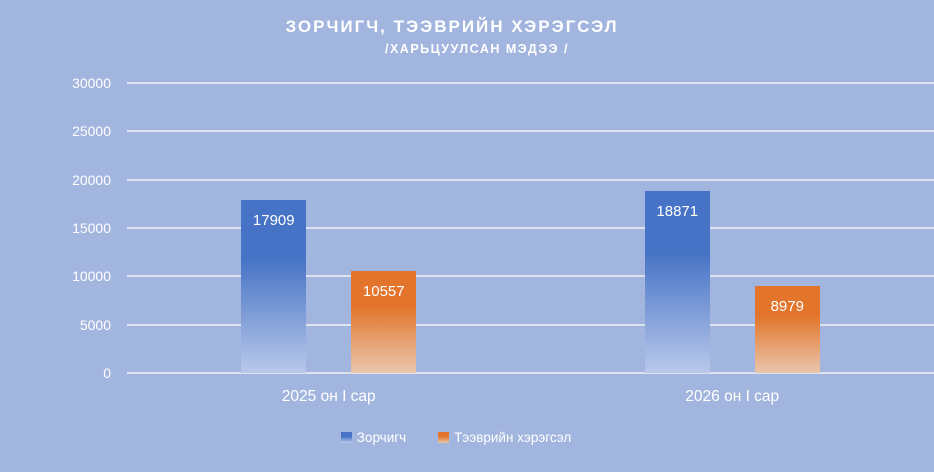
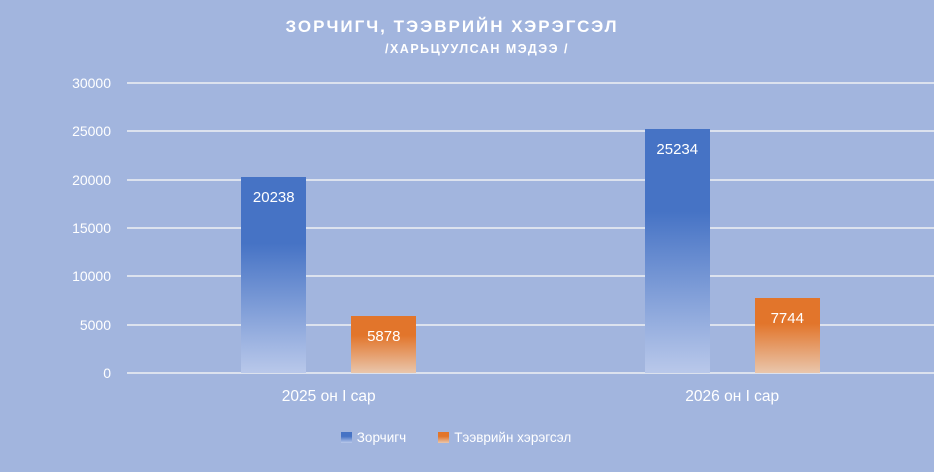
Зорчигч/2025 он I сар: 17909 -> 20238
Тээврийн хэрэгсэл/2025 он I сар: 10557 -> 5878
Зорчигч/2026 он I сар: 18871 -> 25234
Тээврийн хэрэгсэл/2026 он I сар: 8979 -> 7744
